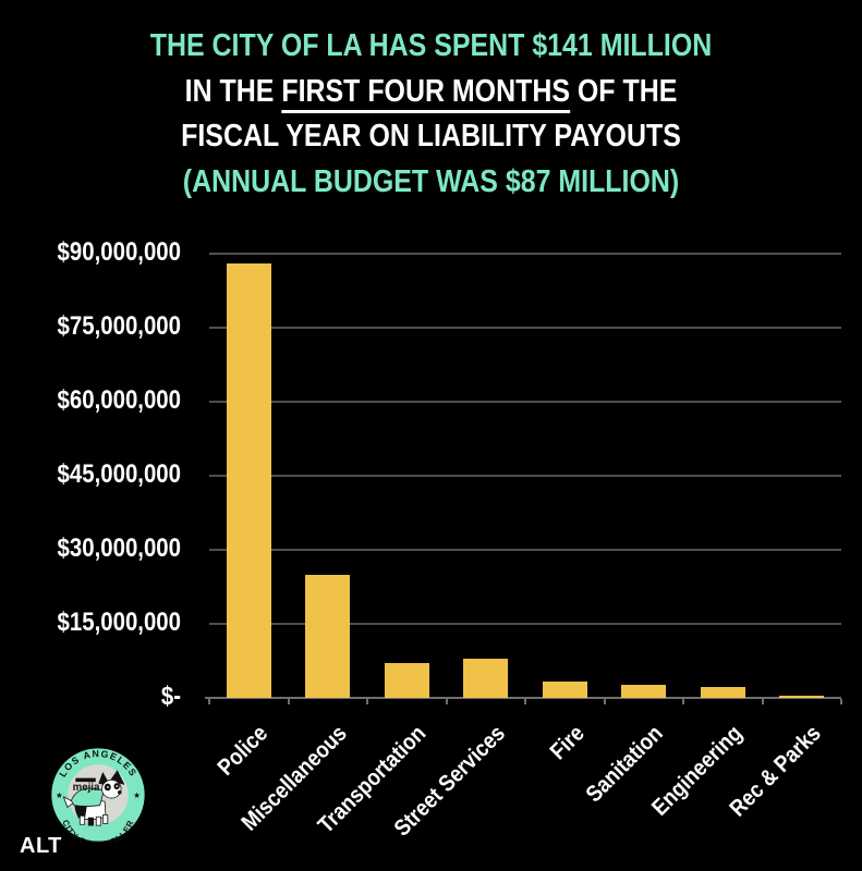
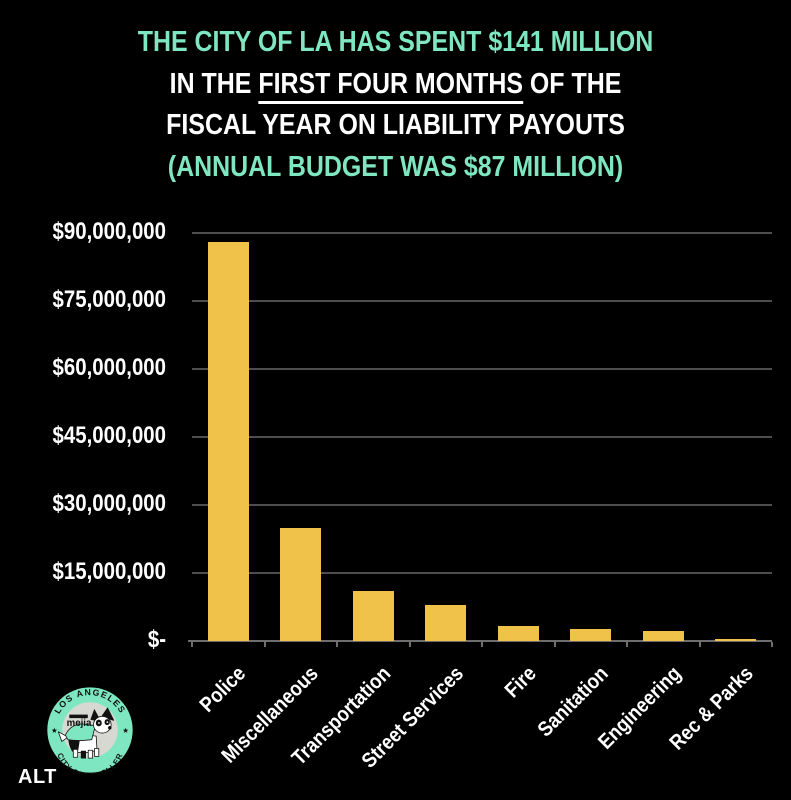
Transportation: $7000000 -> $11000000
